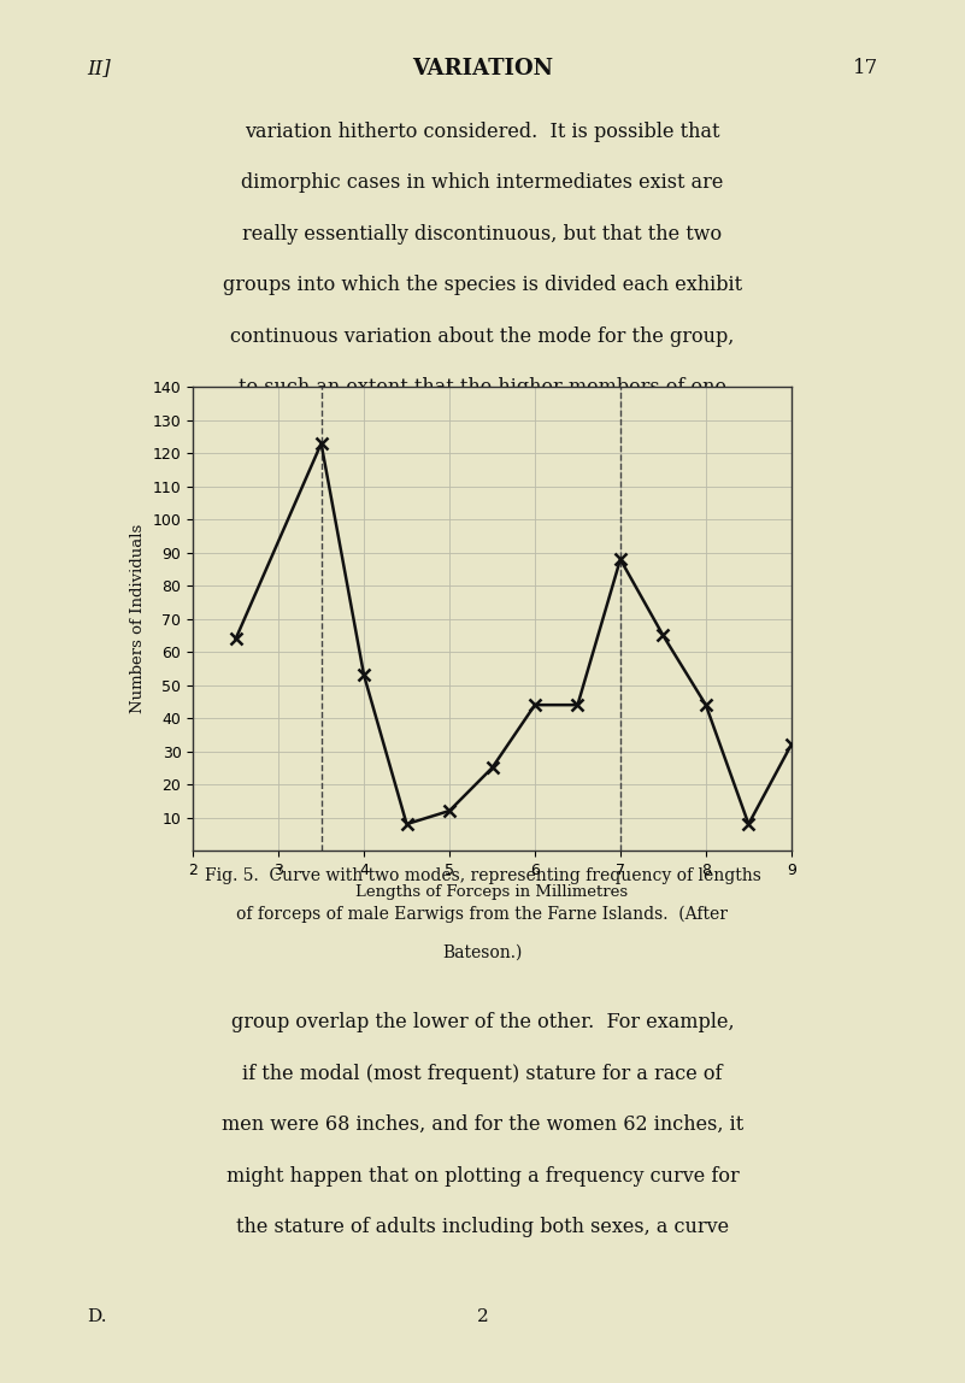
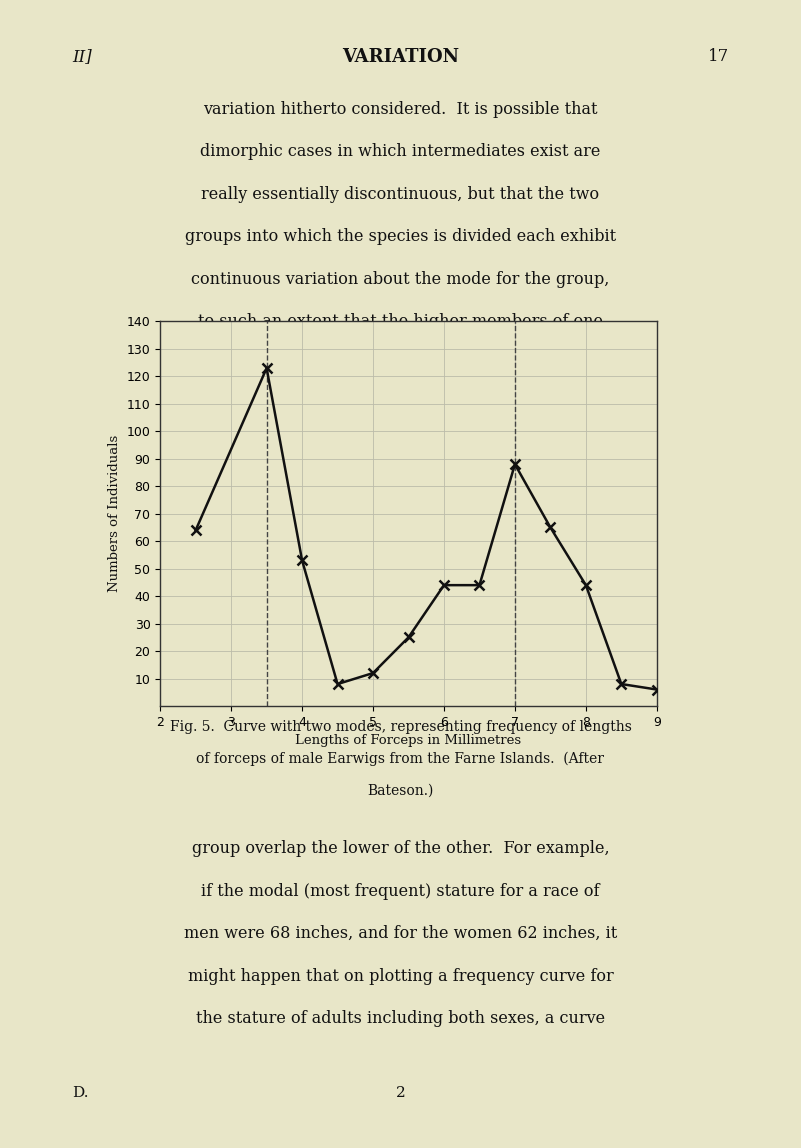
9: 32 -> 6
